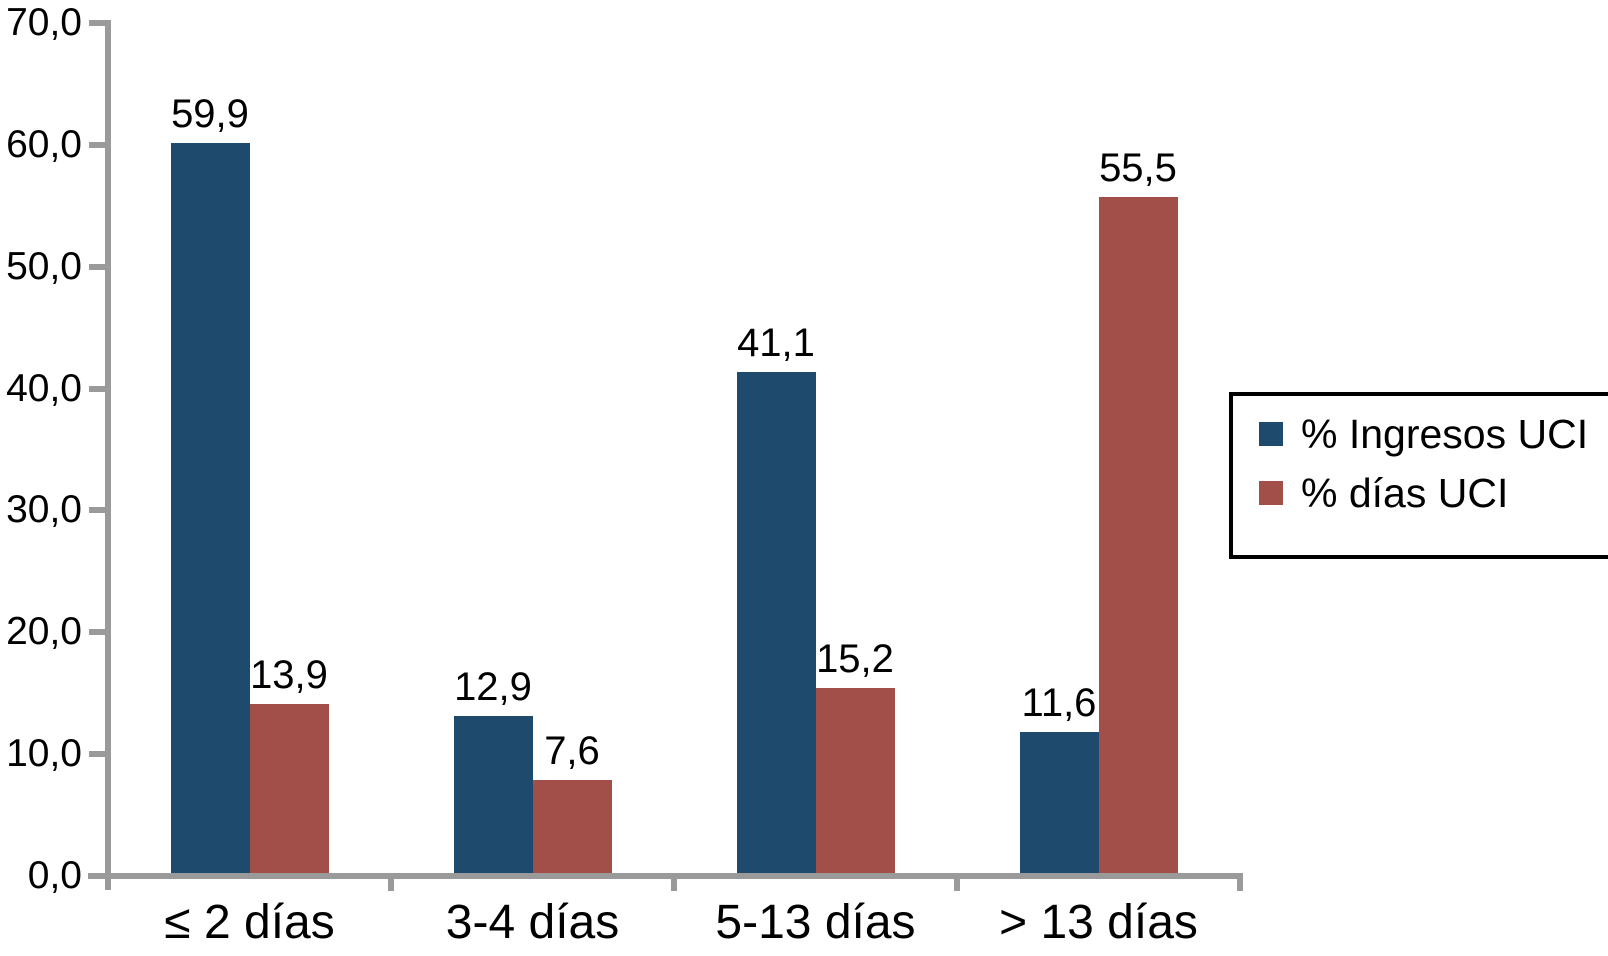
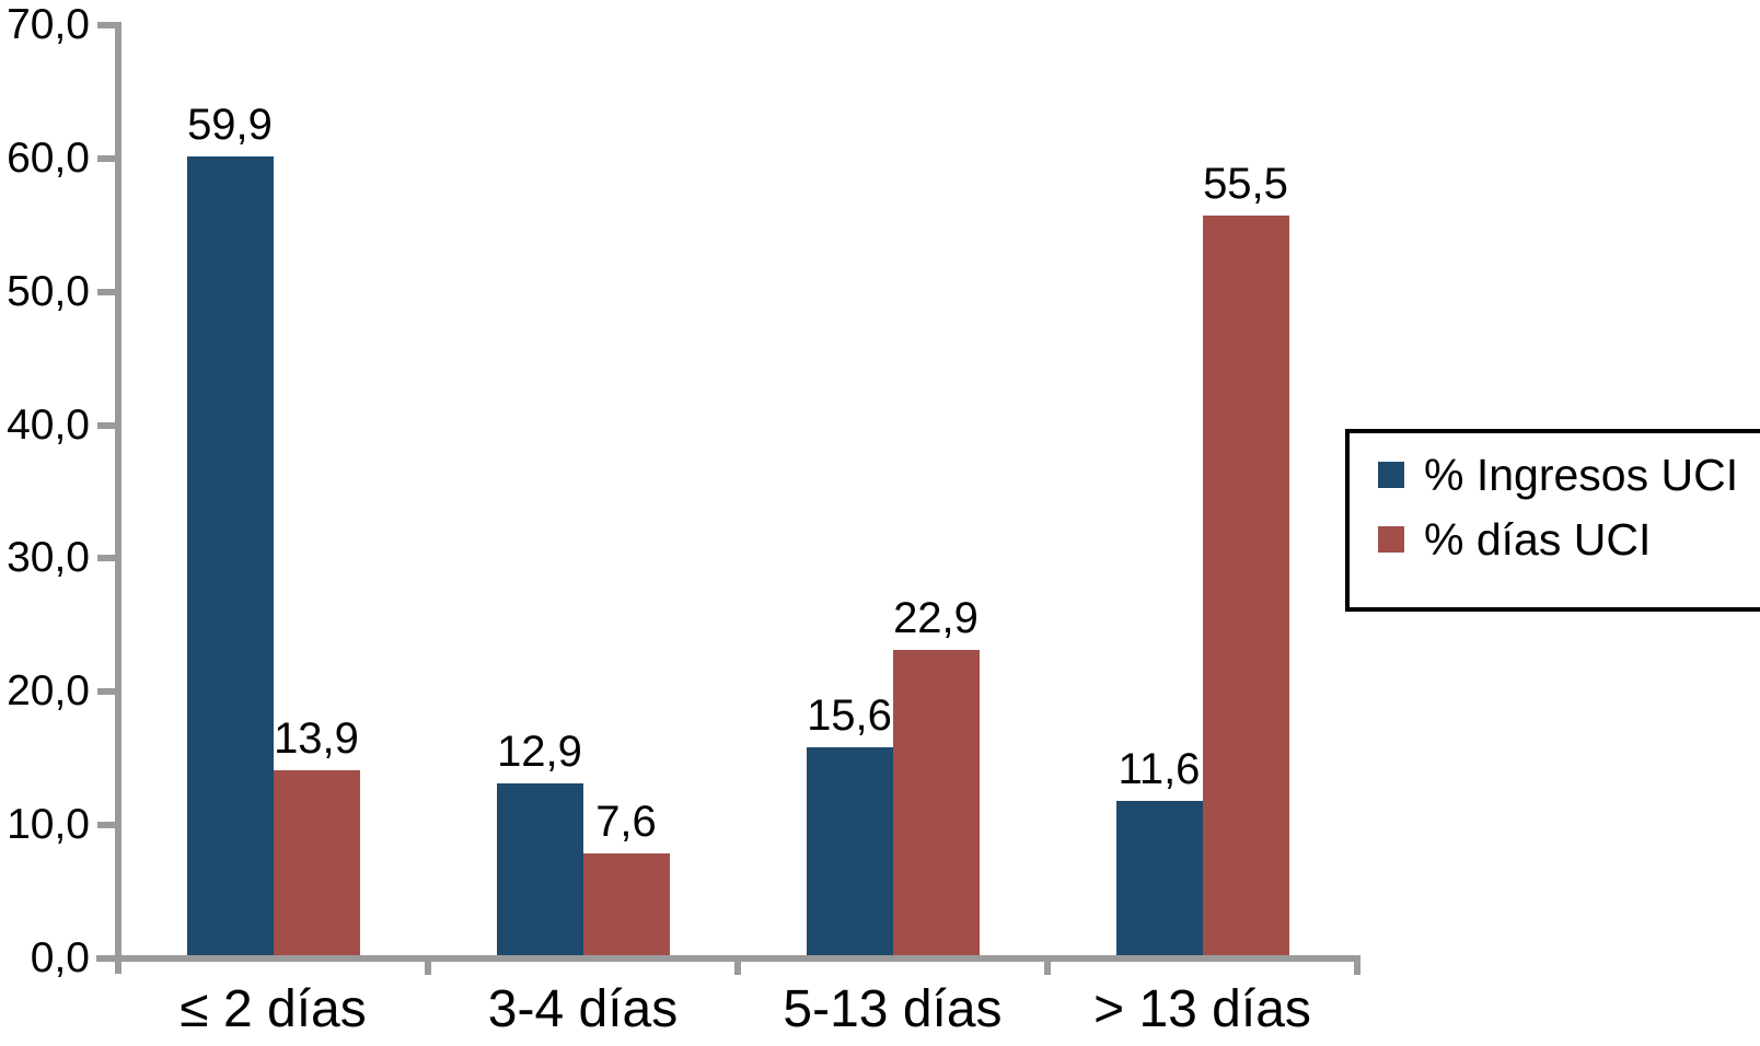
% Ingresos UCI/5-13 días: 41,1 -> 15,6
% días UCI/5-13 días: 15,2 -> 22,9
